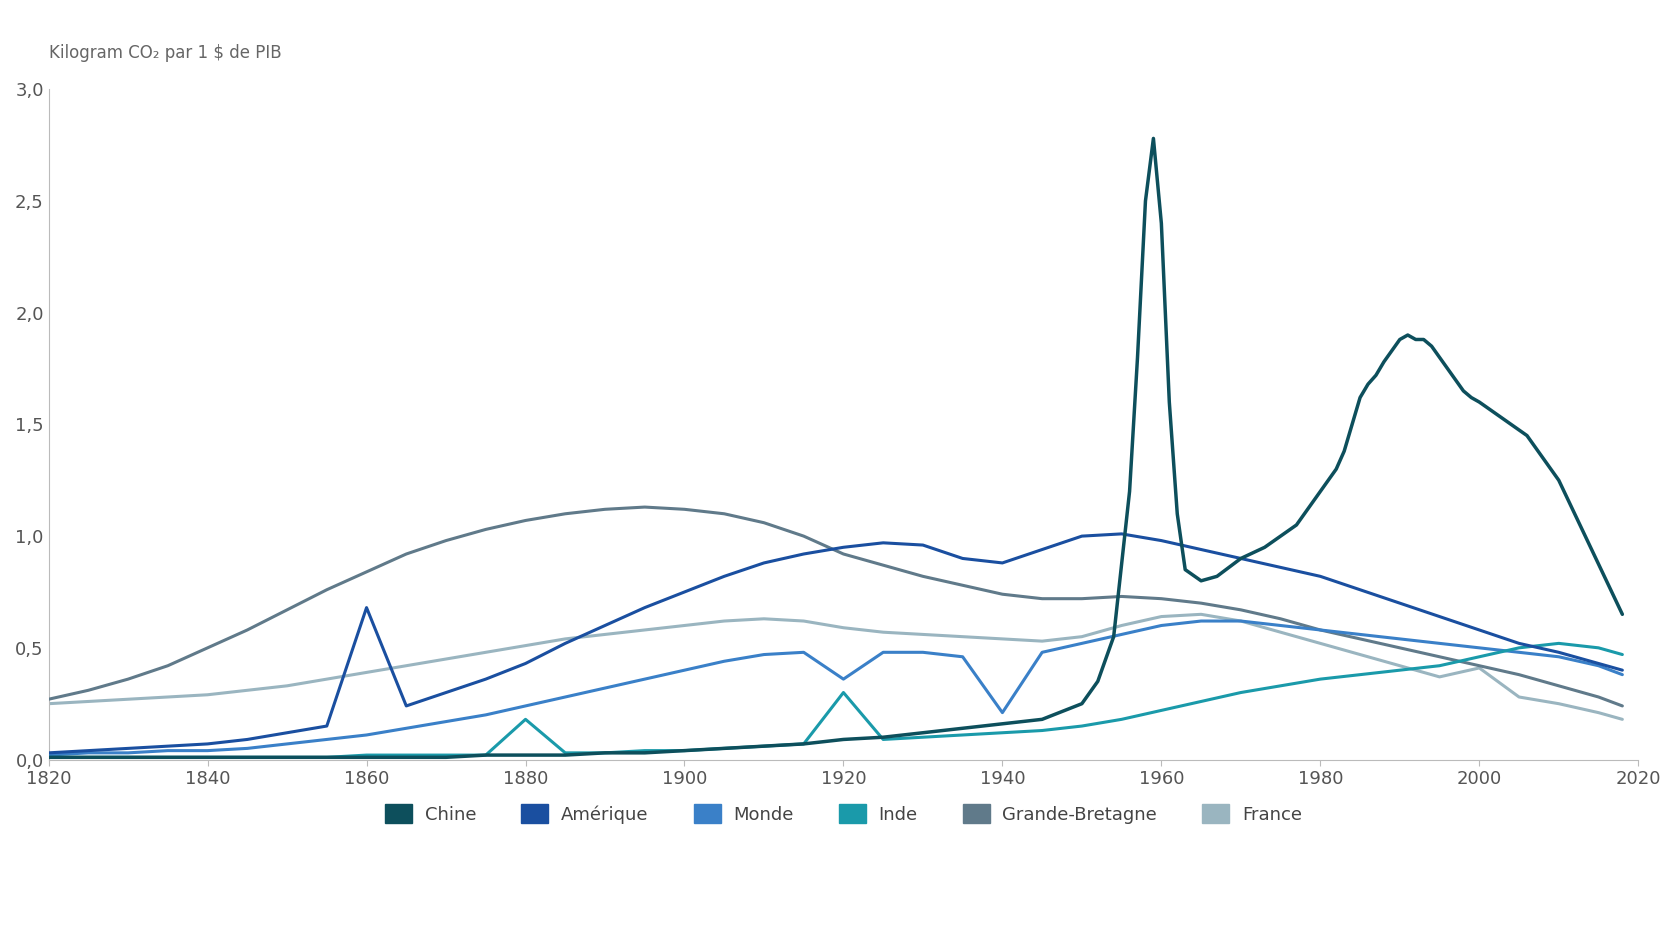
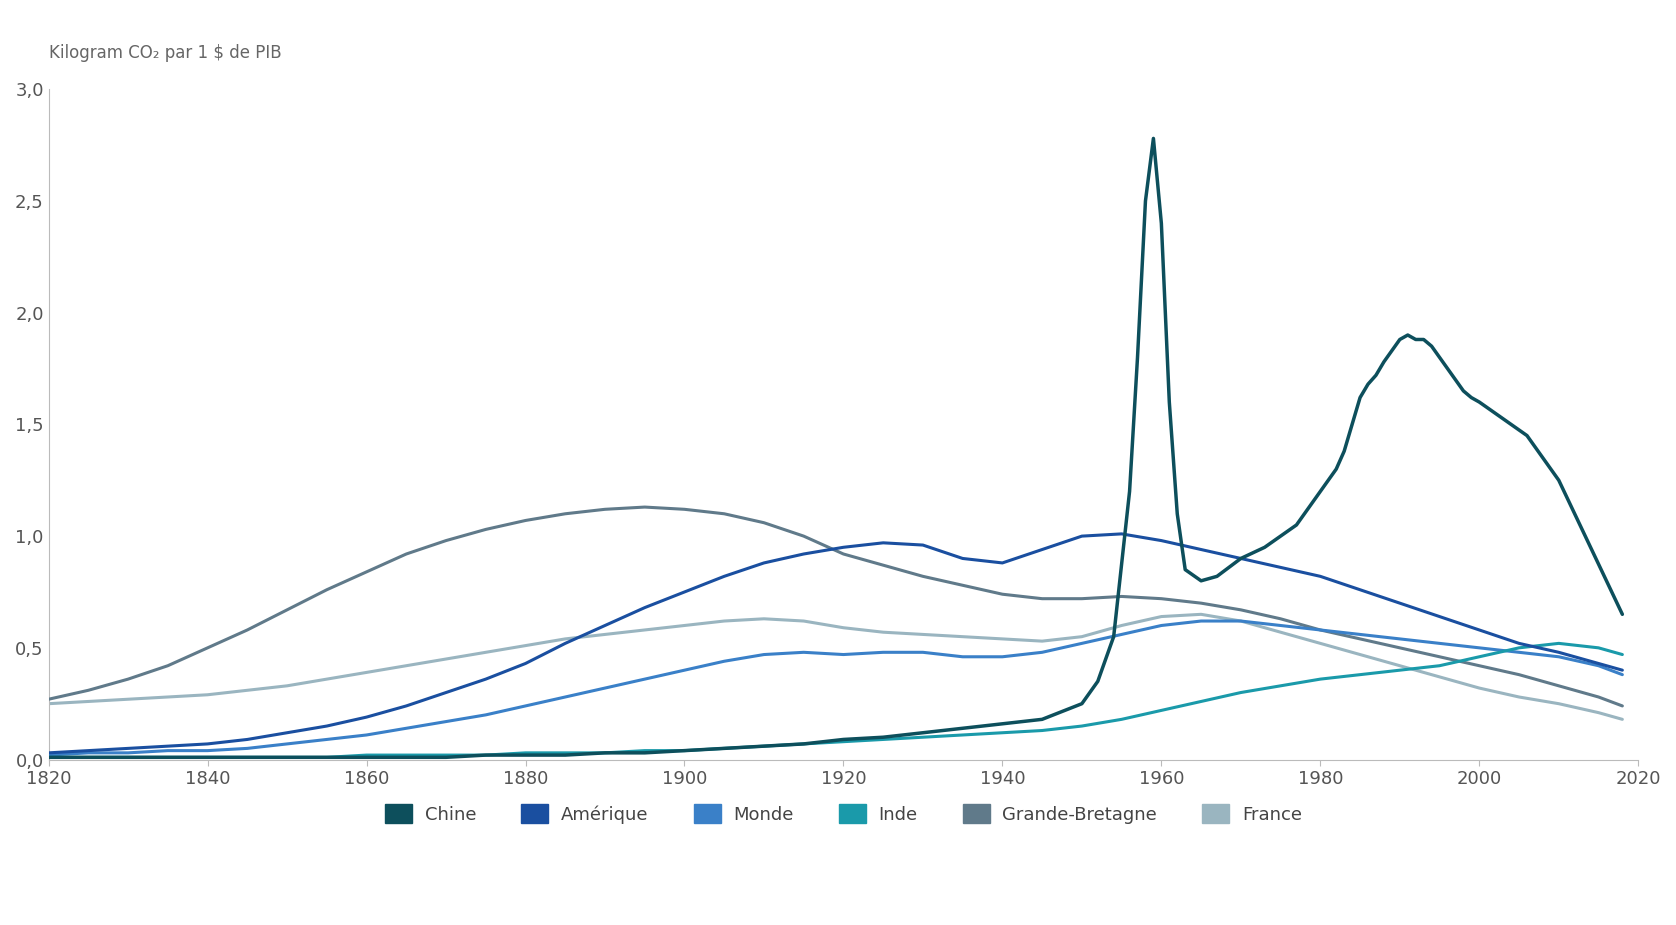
Amérique/1860: 0,68 -> 0,19
Inde/1880: 0,18 -> 0,03
Monde/1920: 0,36 -> 0,47
Inde/1920: 0,30 -> 0,08
Monde/1940: 0,21 -> 0,46
France/2000: 0,41 -> 0,32
